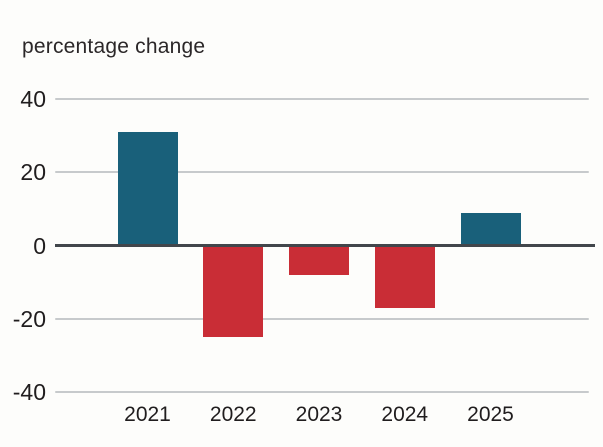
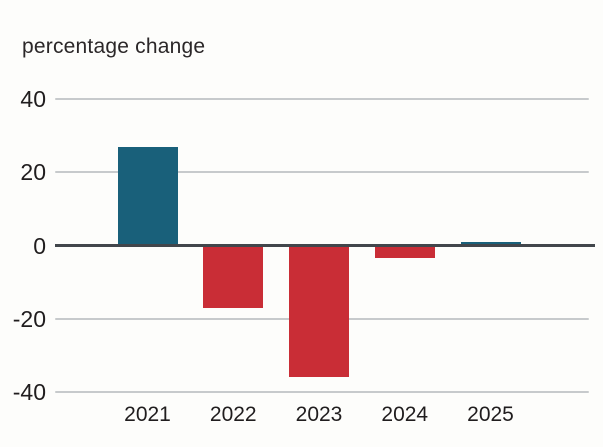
2021: 31 -> 27
2022: -25 -> -17
2023: -8 -> -36
2024: -17 -> -4
2025: 9 -> 1
